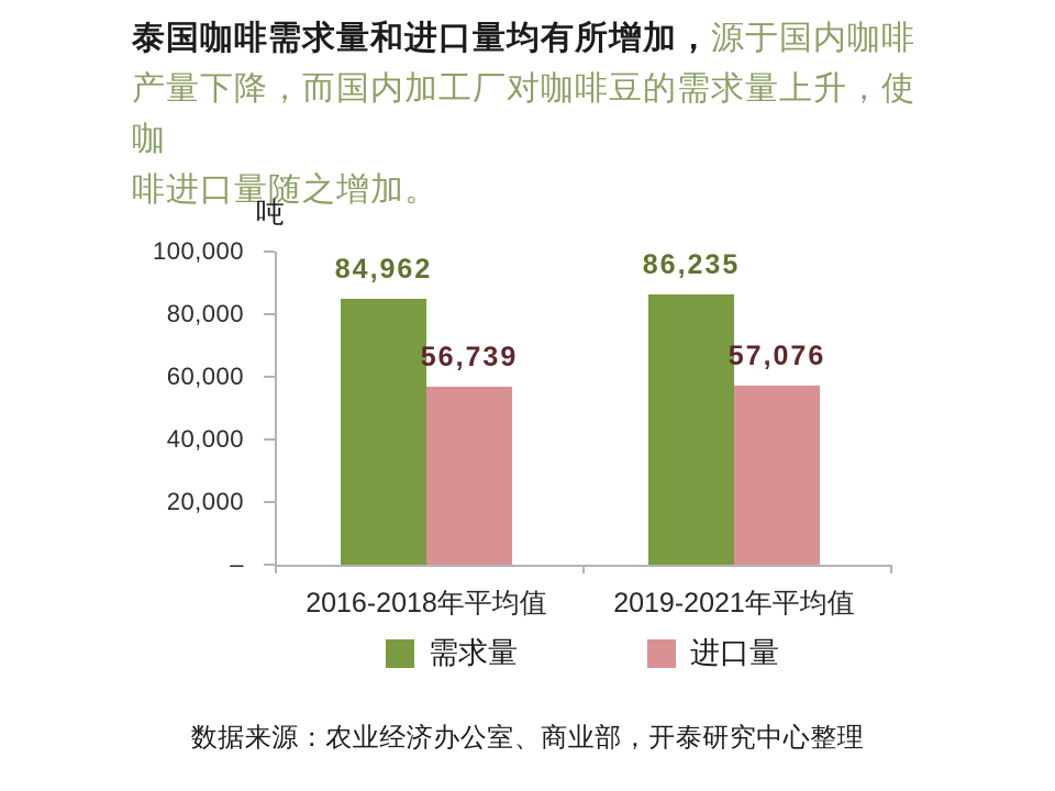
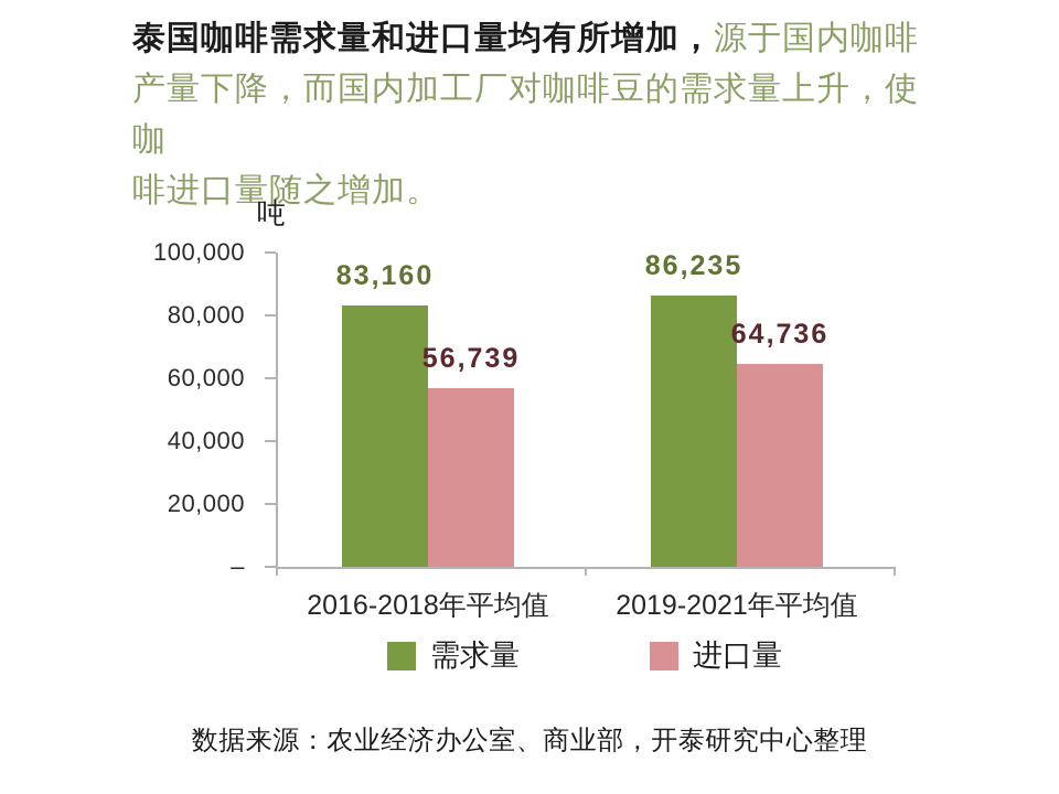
需求量/2016-2018年平均值: 84,962 -> 83,160
进口量/2019-2021年平均值: 57,076 -> 64,736
